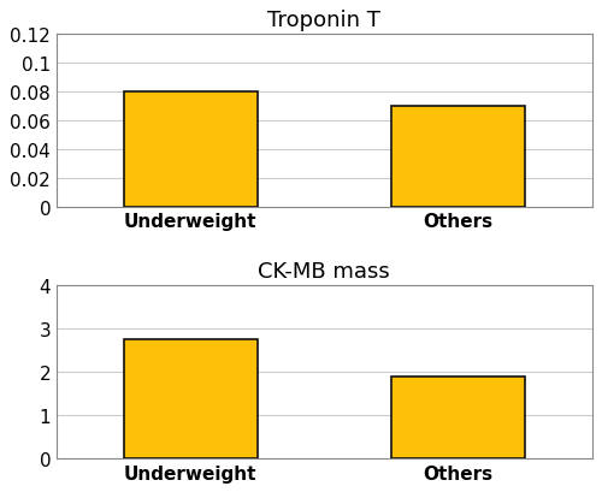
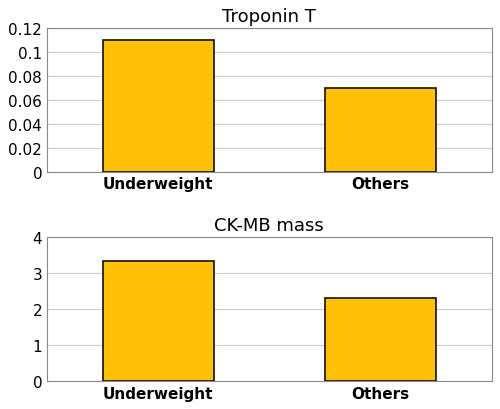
Troponin T/Underweight: 0.08 -> 0.11
CK-MB mass/Underweight: 2.75 -> 3.35
CK-MB mass/Others: 1.90 -> 2.32
